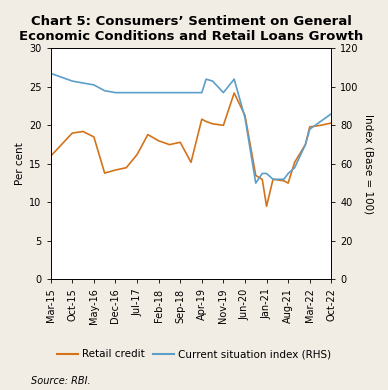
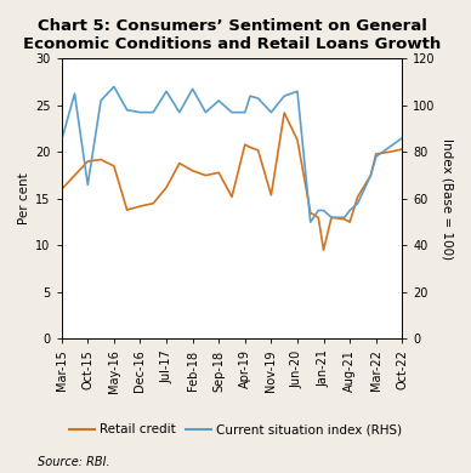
Current situation index (RHS)/Mar-15: 107 -> 85
Current situation index (RHS)/Oct-15: 103 -> 66
Current situation index (RHS)/May-16: 101 -> 108
Current situation index (RHS)/Jul-17: 97 -> 106
Current situation index (RHS)/Feb-18: 97 -> 107
Current situation index (RHS)/Sep-18: 97 -> 102
Retail credit/Nov-19: 20.0 -> 15.4
Current situation index (RHS)/Jun-20: 84 -> 106
